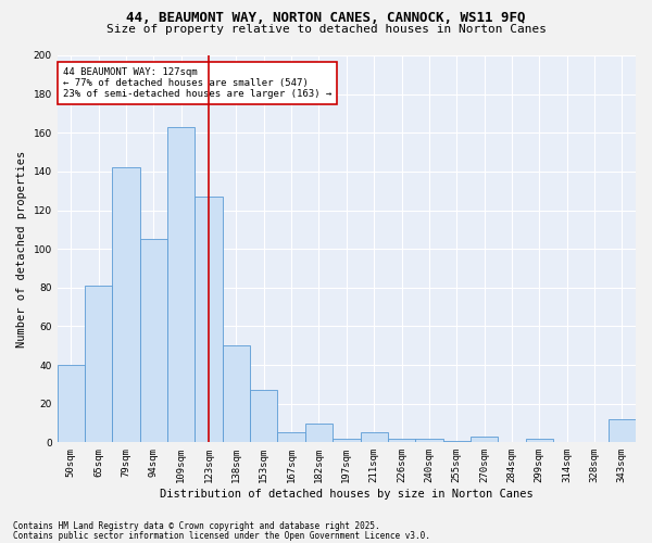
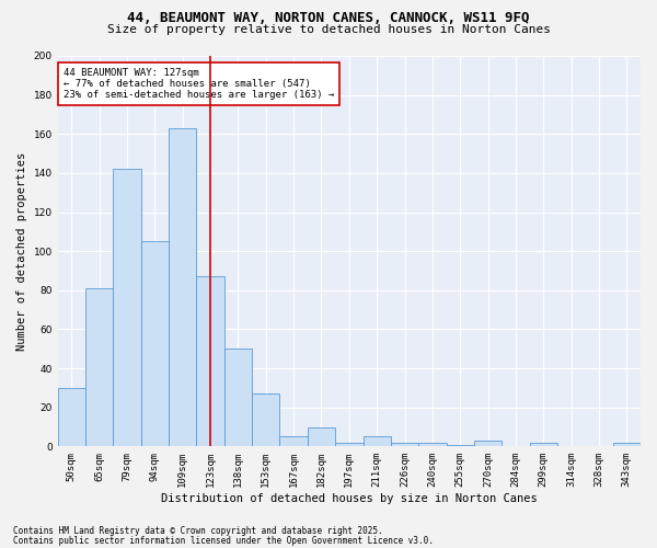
50sqm: 40 -> 30
123sqm: 127 -> 87
343sqm: 12 -> 2
